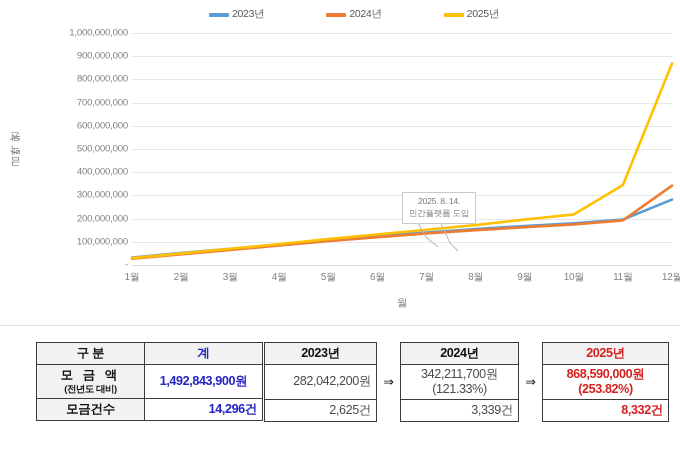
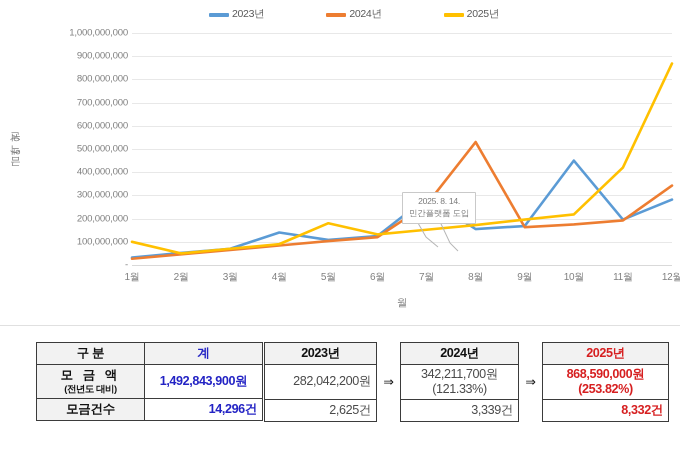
2025년/1월: 30000000 -> 100000000
2023년/4월: 90000000 -> 140000000
2025년/5월: 110000000 -> 180000000
2023년/7월: 140000000 -> 290000000
2024년/7월: 140000000 -> 260000000
2024년/8월: 150000000 -> 530000000
2023년/10월: 180000000 -> 450000000
2025년/11월: 340000000 -> 420000000
